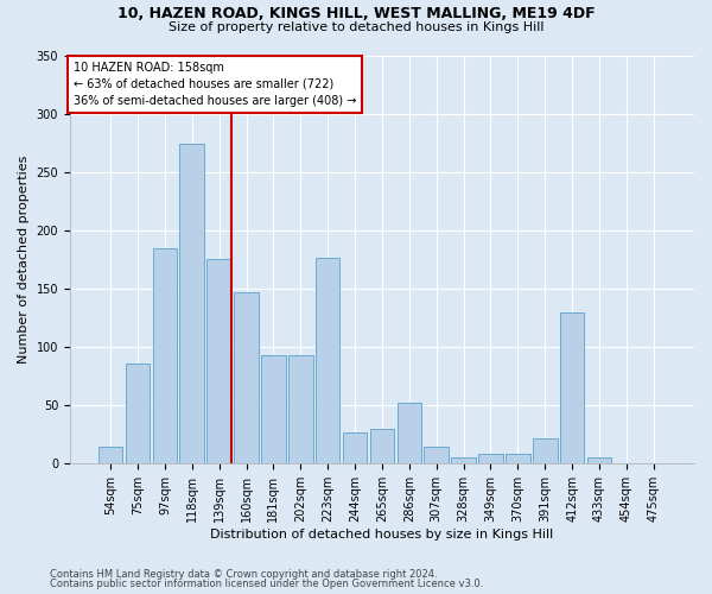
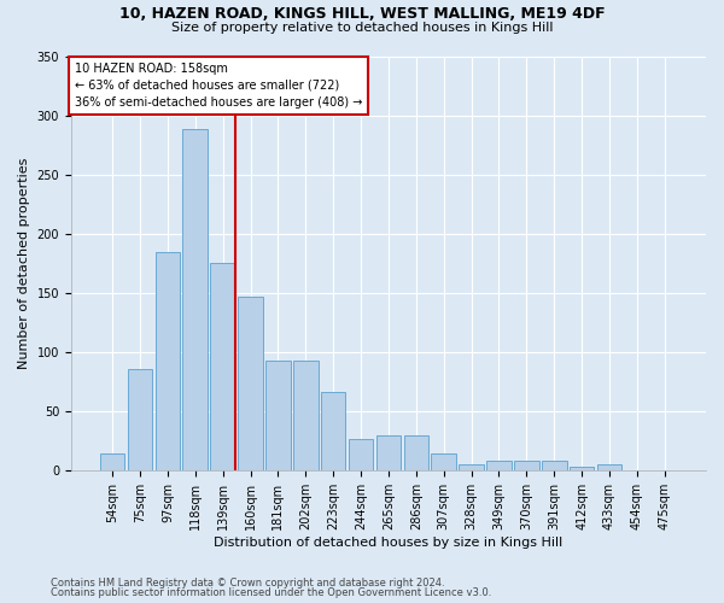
118sqm: 274 -> 288
223sqm: 176 -> 67
286sqm: 52 -> 30
391sqm: 22 -> 9
412sqm: 130 -> 3
